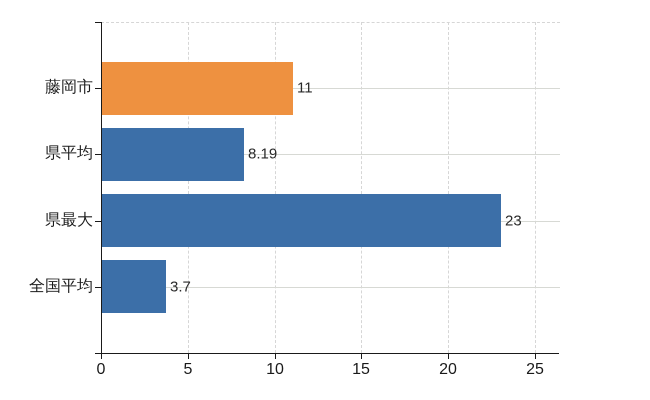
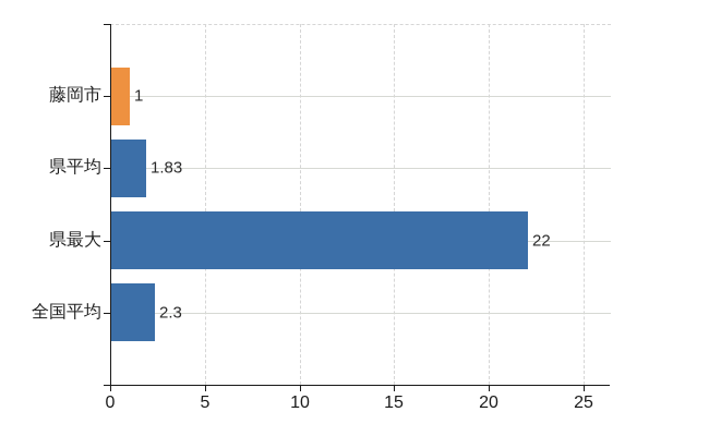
藤岡市: 11 -> 1
県平均: 8.19 -> 1.83
県最大: 23 -> 22
全国平均: 3.7 -> 2.3
